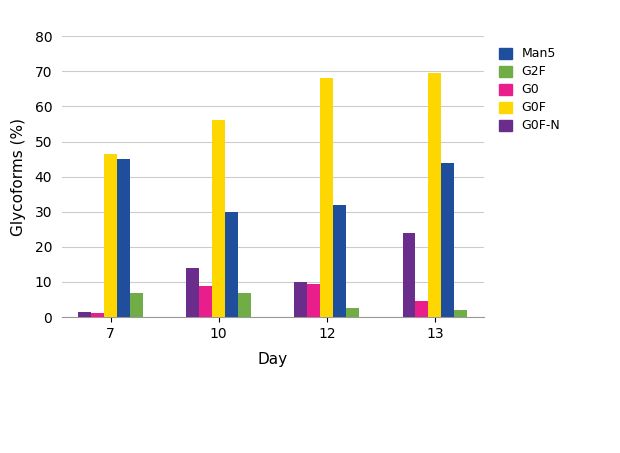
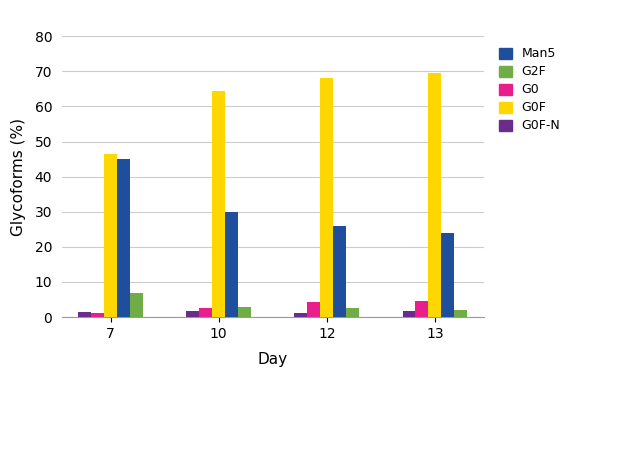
G0F-N/10: 14.0 -> 1.8
G0/10: 9.0 -> 2.5
G0F/10: 56.0 -> 64.5
G2F/10: 7.0 -> 3.0
G0F-N/12: 10.0 -> 1.2
G0/12: 9.5 -> 4.2
Man5/12: 32 -> 26
G0F-N/13: 24.0 -> 1.8
Man5/13: 44 -> 24
